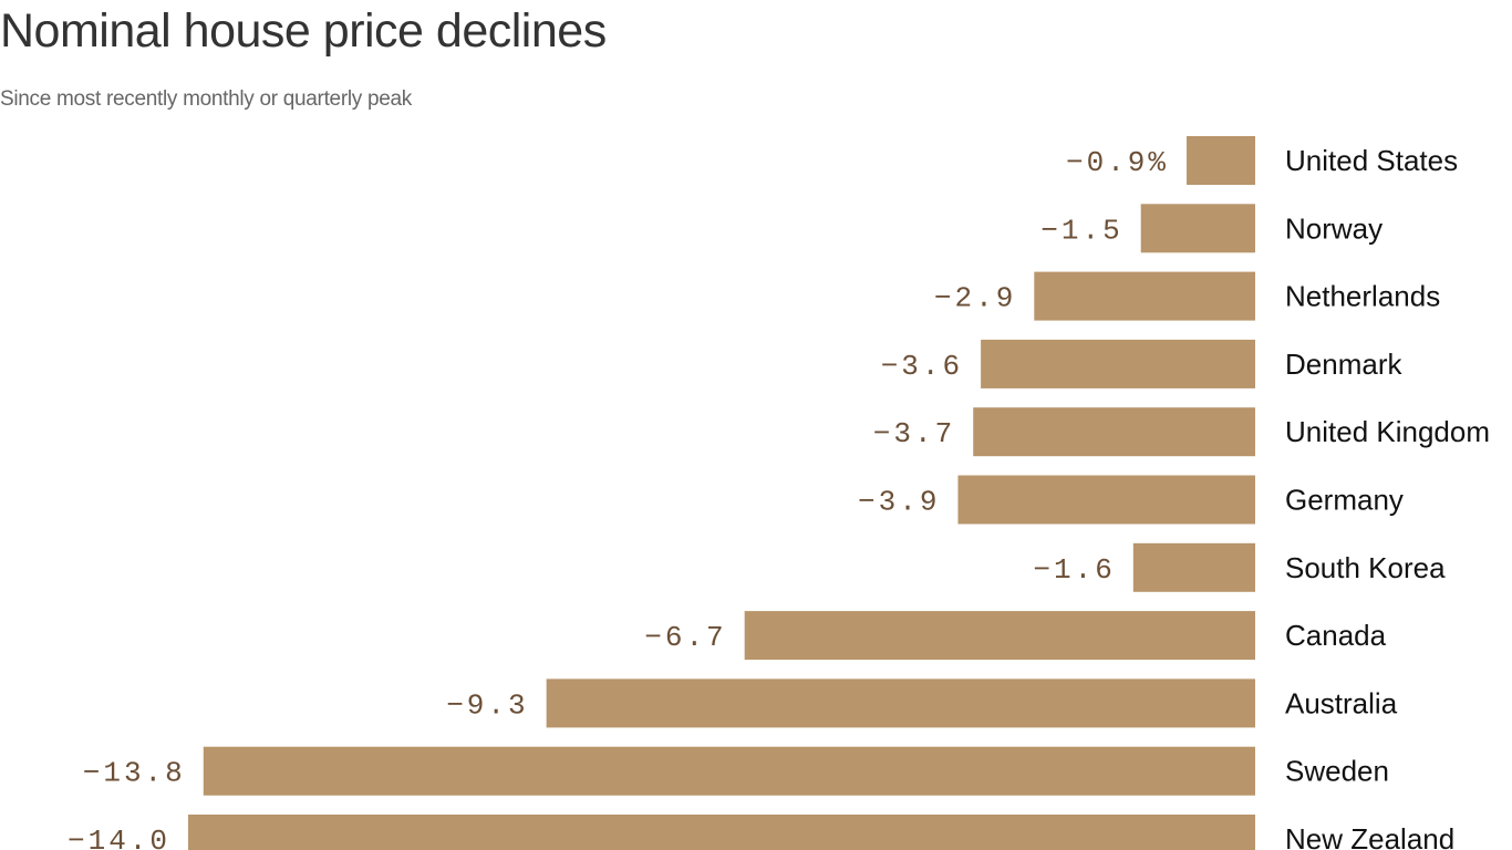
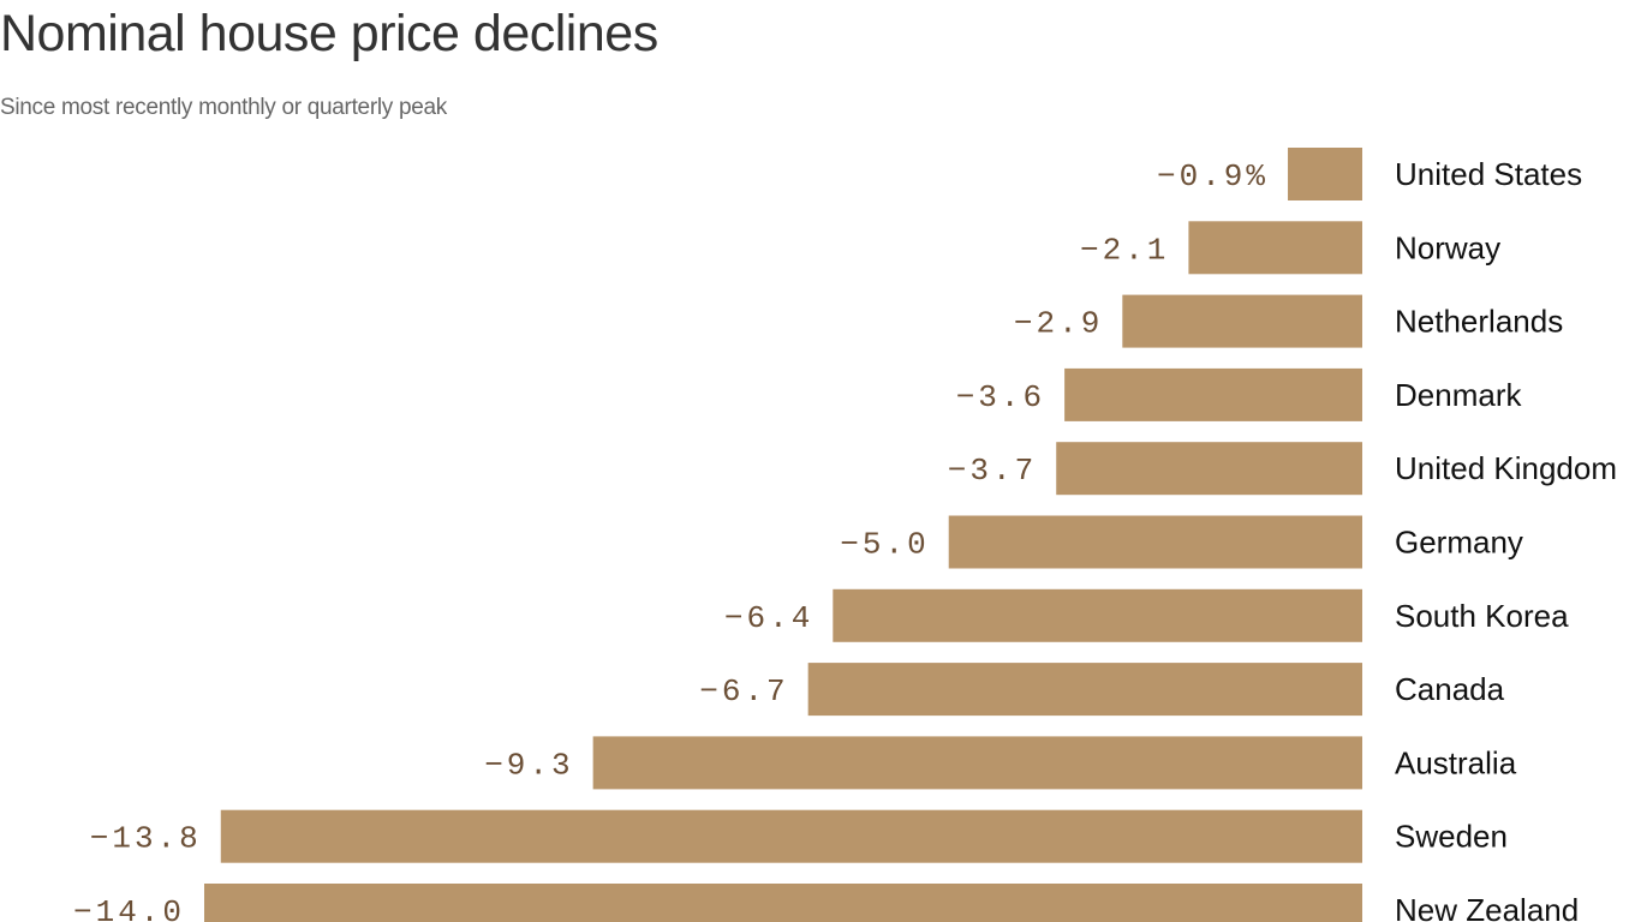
Norway: −1.5 -> −2.1
Germany: −3.9 -> −5.0
South Korea: −1.6 -> −6.4
